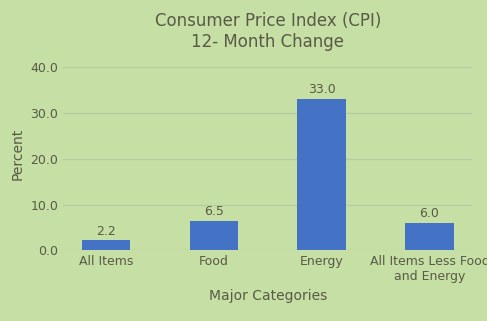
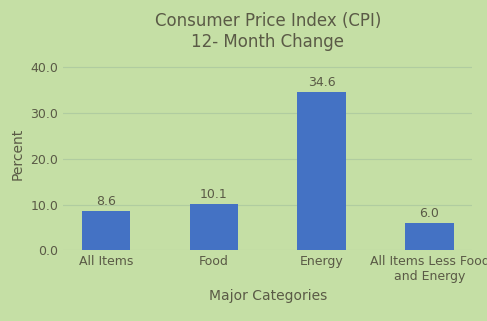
All Items: 2.2 -> 8.6
Food: 6.5 -> 10.1
Energy: 33.0 -> 34.6
